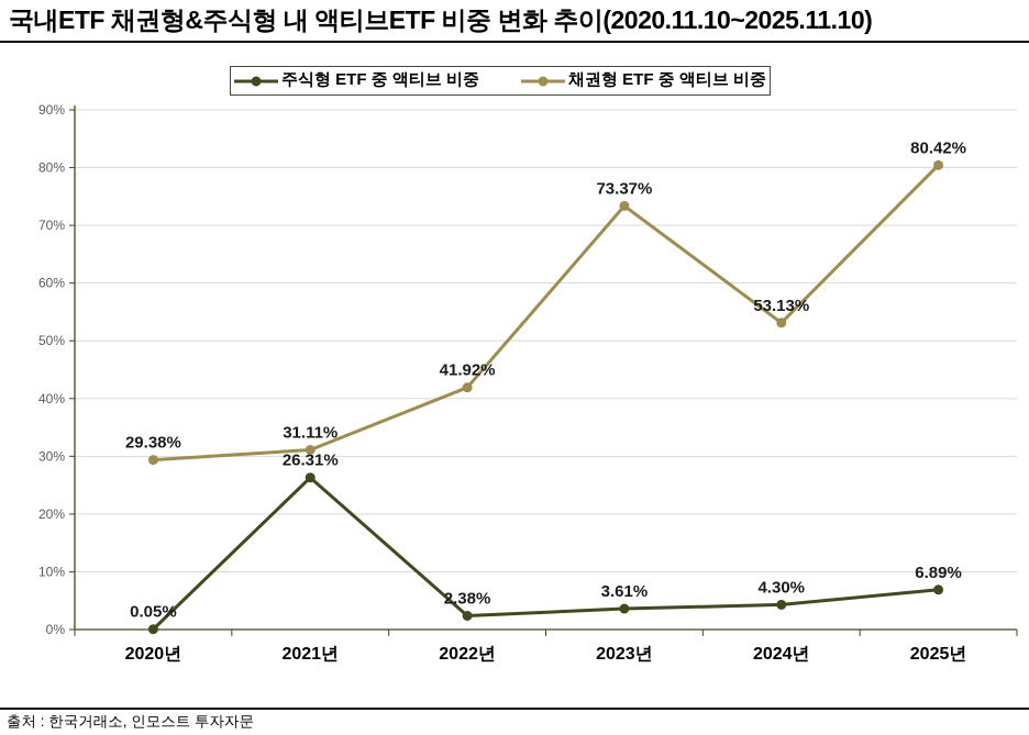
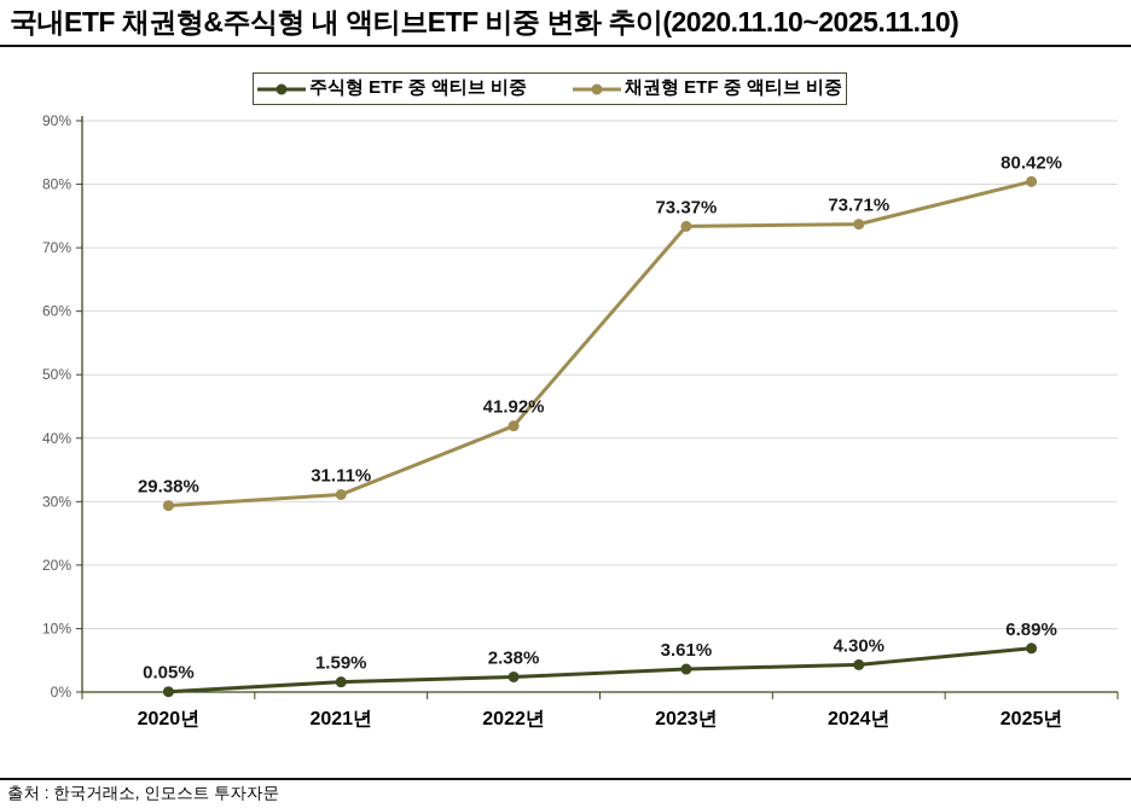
주식형 ETF 중 액티브 비중/2021년: 26.31% -> 1.59%
채권형 ETF 중 액티브 비중/2024년: 53.13% -> 73.71%
